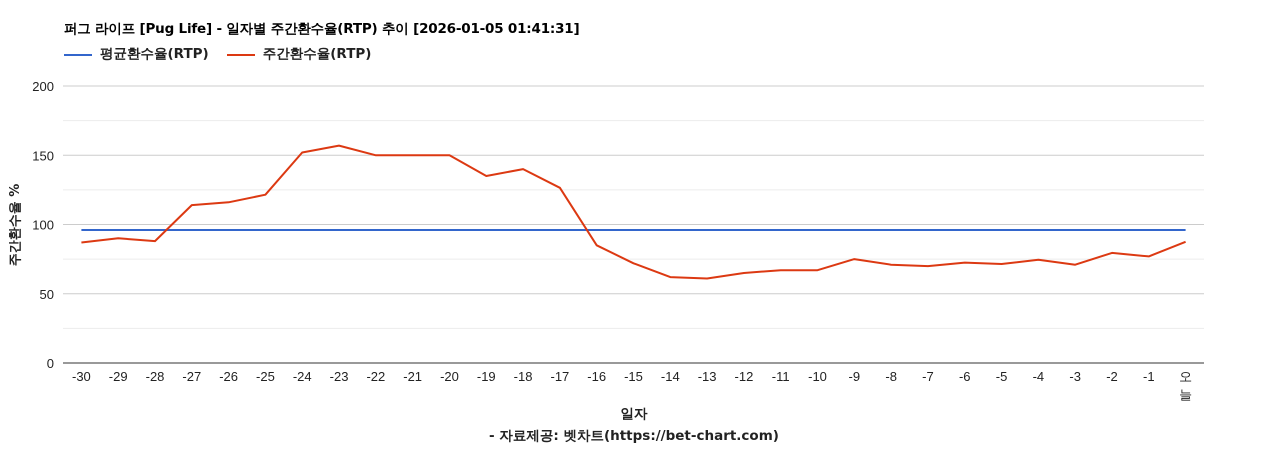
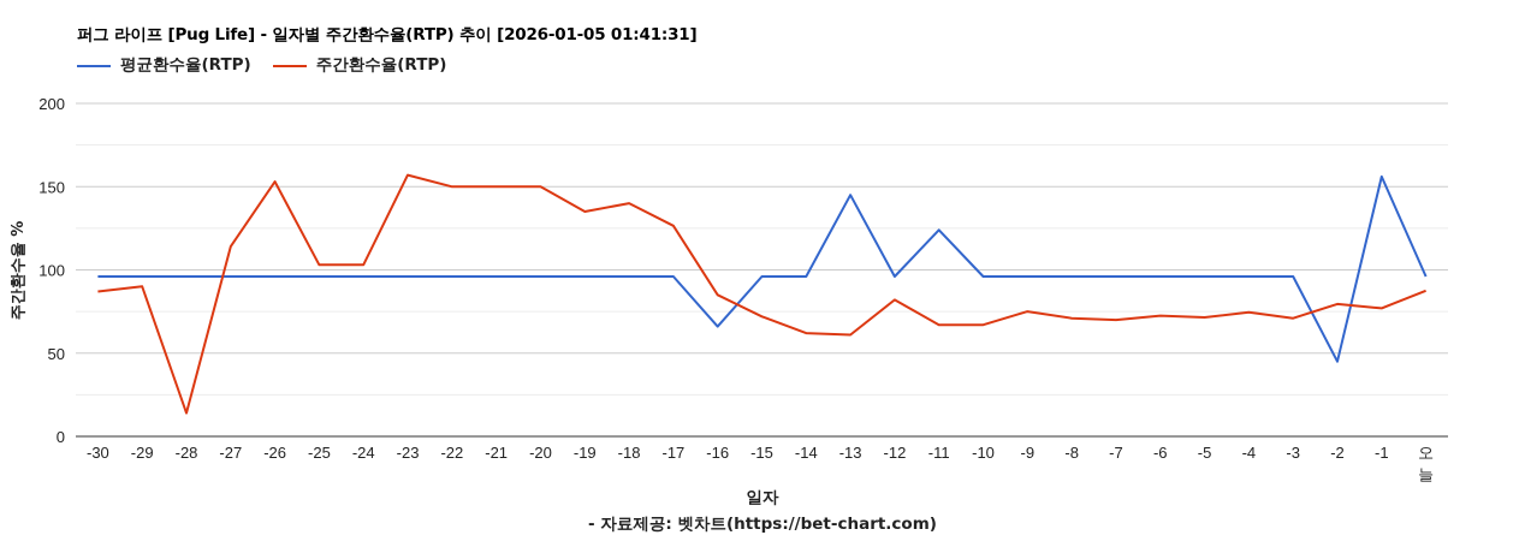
주간환수율(RTP)/-28: 88 -> 14
주간환수율(RTP)/-26: 116 -> 153
주간환수율(RTP)/-25: 122 -> 103
주간환수율(RTP)/-24: 152 -> 103
평균환수율(RTP)/-16: 96 -> 66
평균환수율(RTP)/-13: 96 -> 145
주간환수율(RTP)/-12: 65 -> 82
평균환수율(RTP)/-11: 96 -> 124
평균환수율(RTP)/-2: 96 -> 45
평균환수율(RTP)/-1: 96 -> 156
